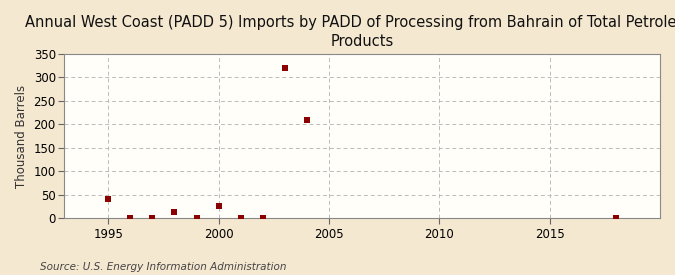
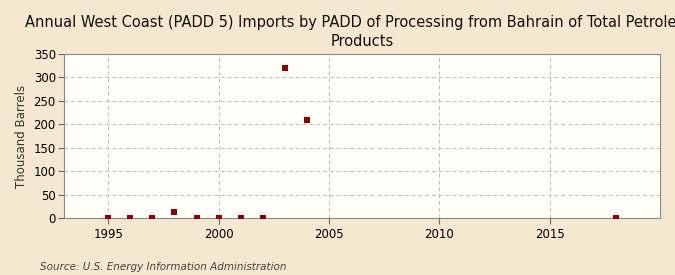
1995: 40 -> 1
2000: 25 -> 1
